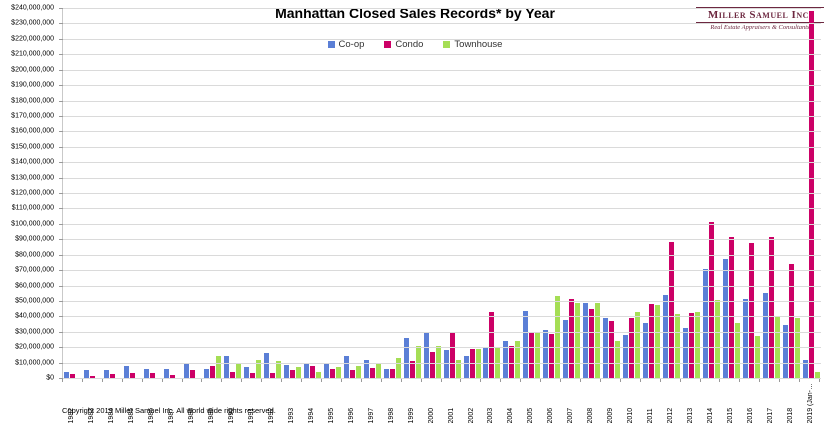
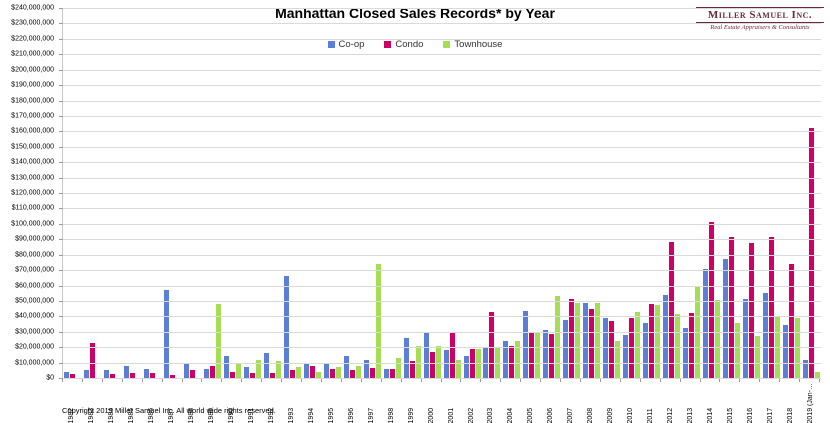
Condo/1983: $2000000 -> $23000000
Co-op/1987: $6000000 -> $57000000
Townhouse/1989: $14000000 -> $48000000
Co-op/1993: $8000000 -> $66000000
Townhouse/1997: $9000000 -> $74000000
Townhouse/2013: $43000000 -> $59000000
Condo/2019 (Jan-…: $238000000 -> $162000000
